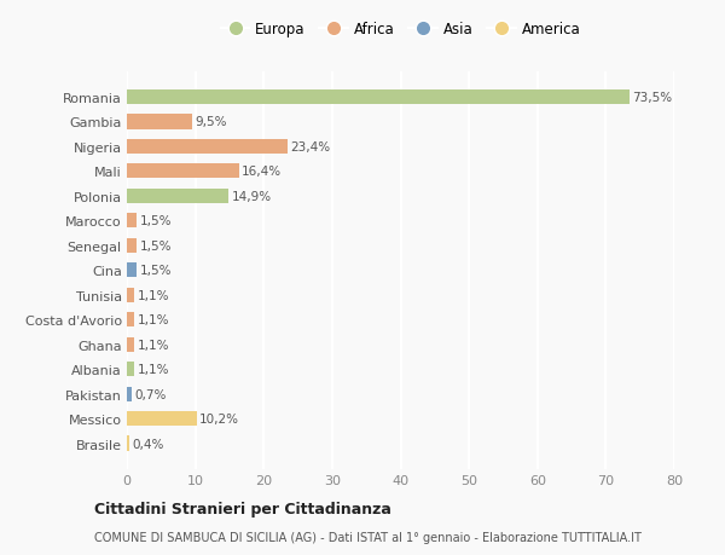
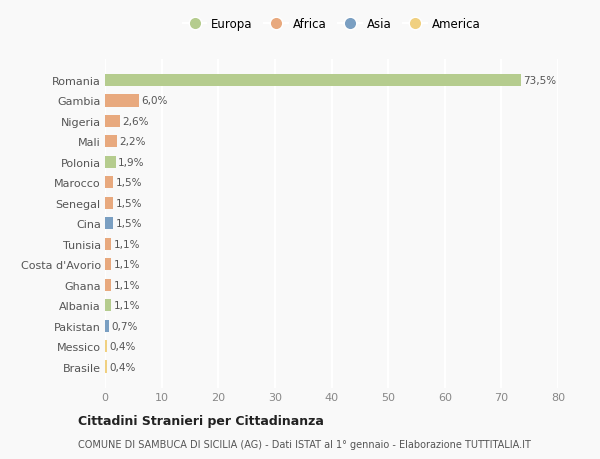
Gambia: 9,5% -> 6,0%
Nigeria: 23,4% -> 2,6%
Mali: 16,4% -> 2,2%
Polonia: 14,9% -> 1,9%
Messico: 10,2% -> 0,4%
